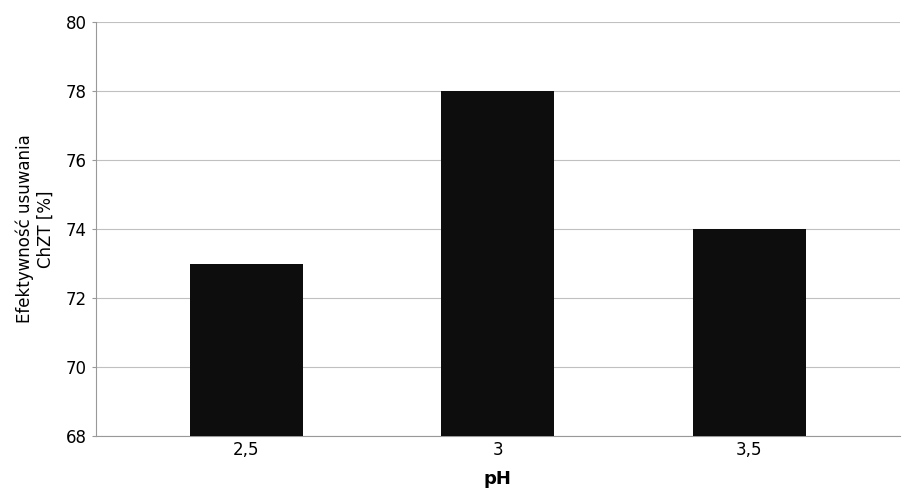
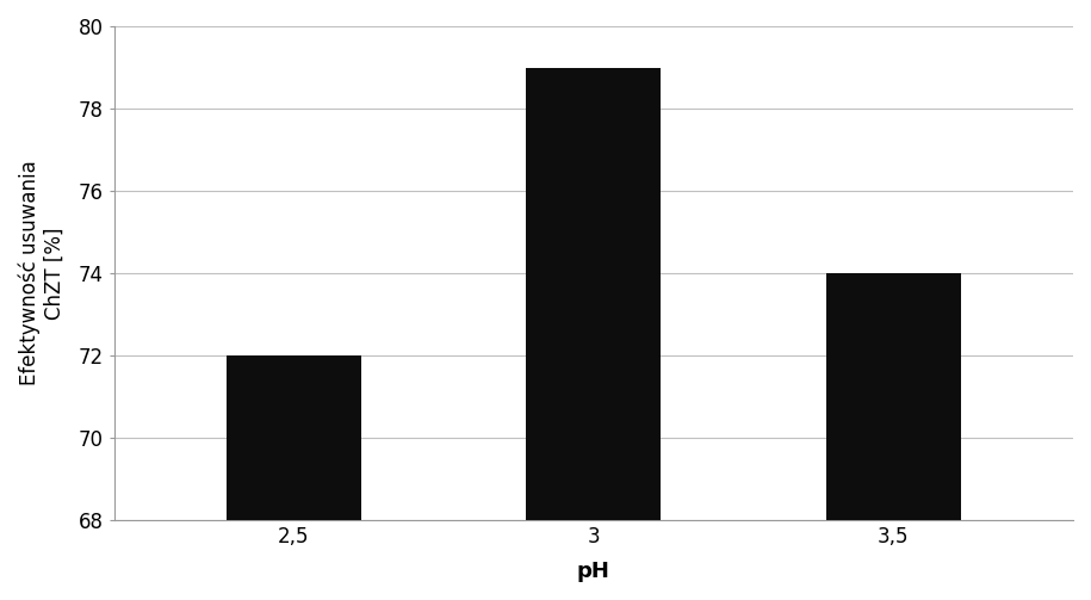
2,5: 73 -> 72
3: 78 -> 79
